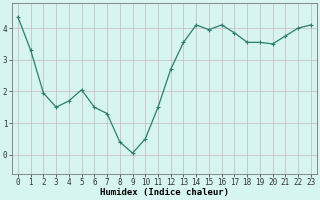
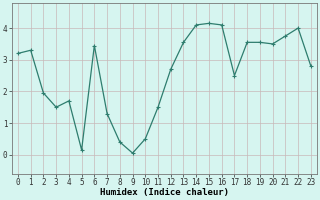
0: 4.35 -> 3.20
5: 2.05 -> 0.15
6: 1.50 -> 3.45
15: 3.95 -> 4.15
17: 3.85 -> 2.50
23: 4.10 -> 2.80
